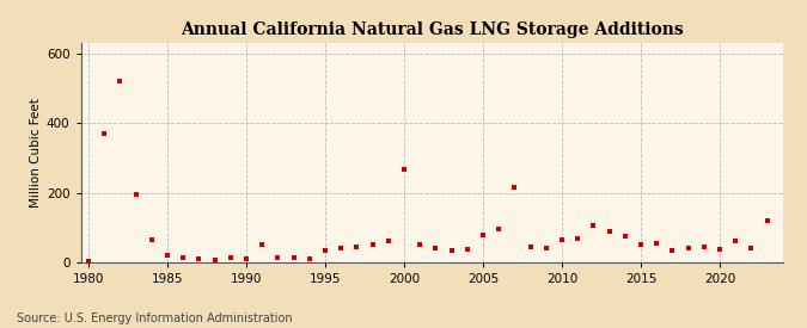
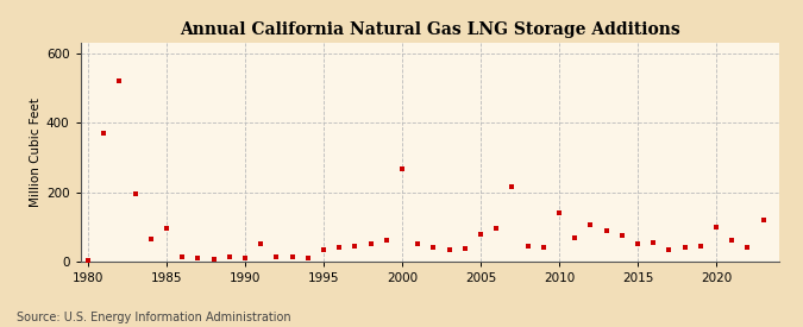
1985: 20 -> 95
2010: 65 -> 140
2020: 38 -> 100
